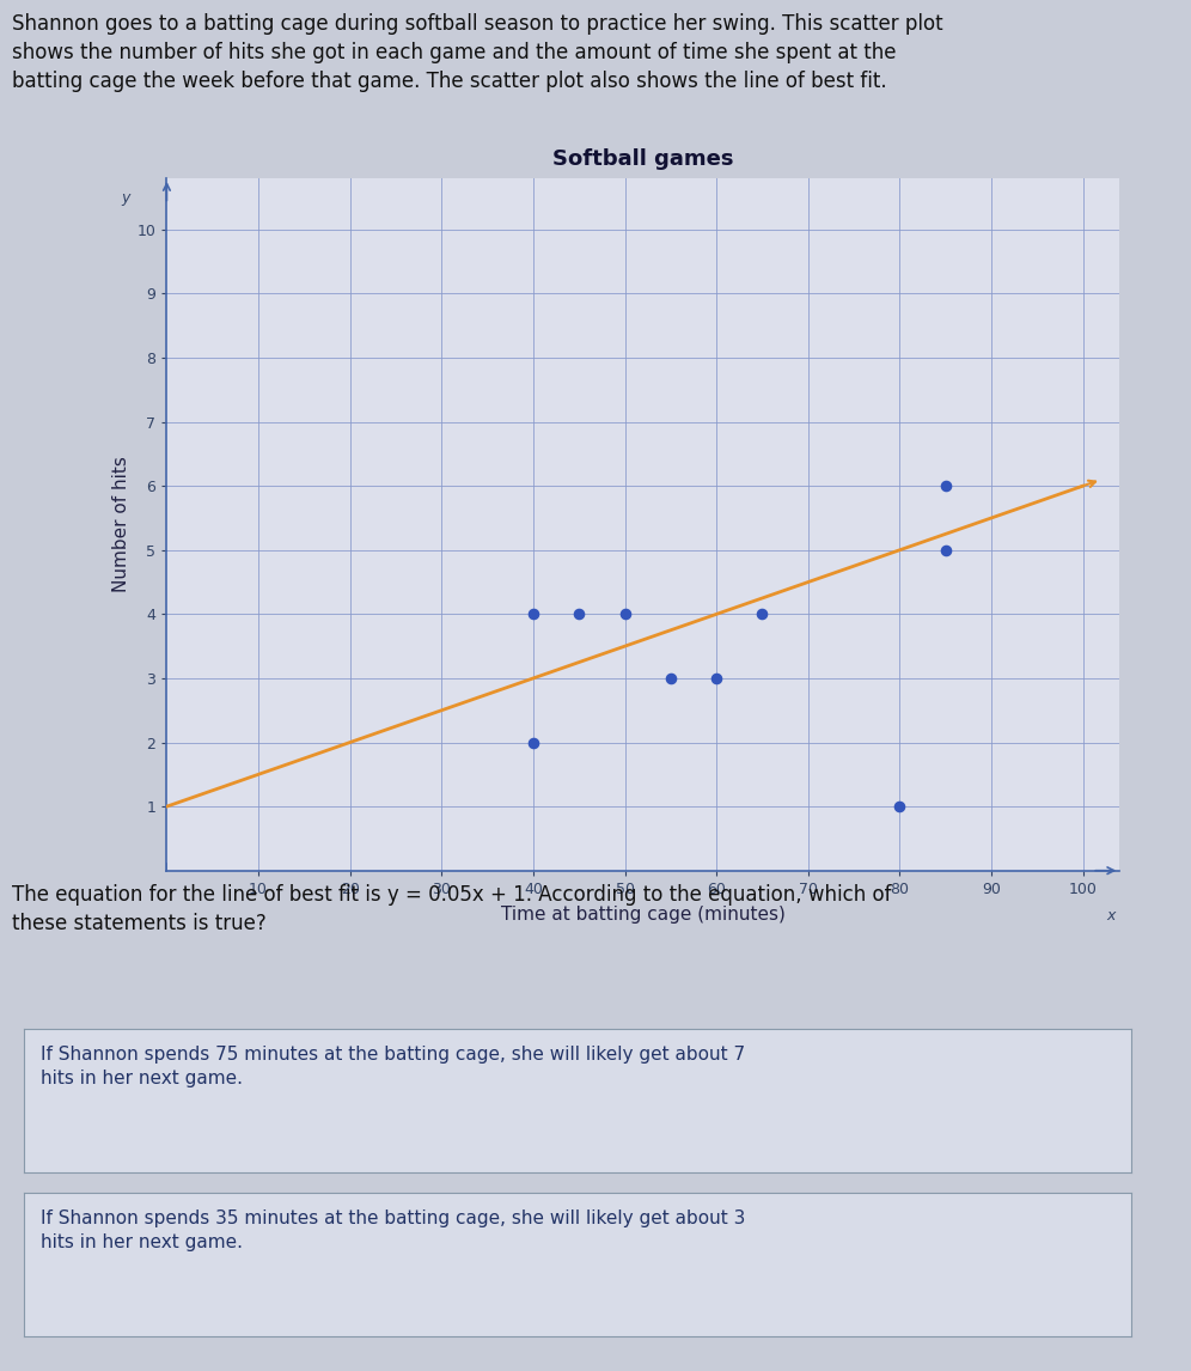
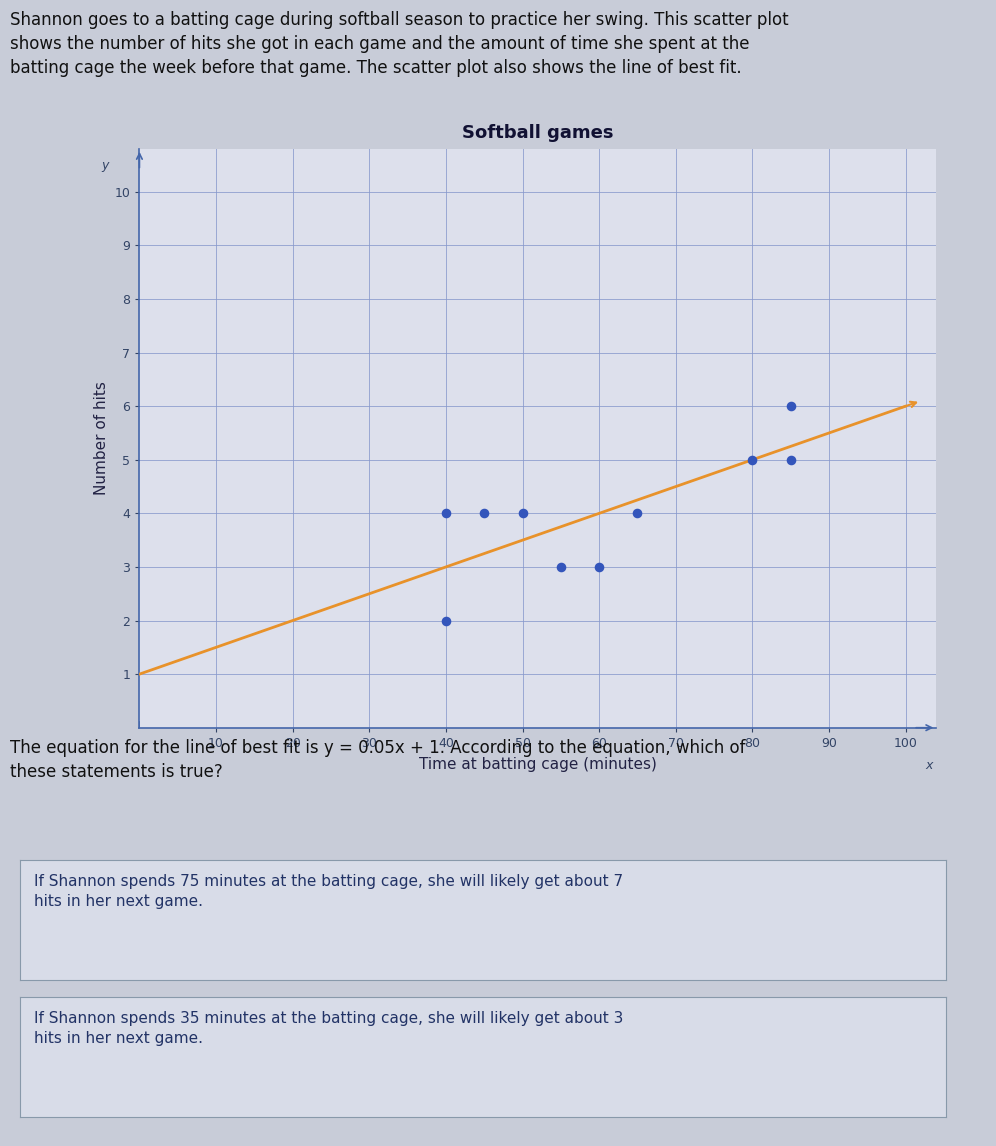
80: 1 -> 5
